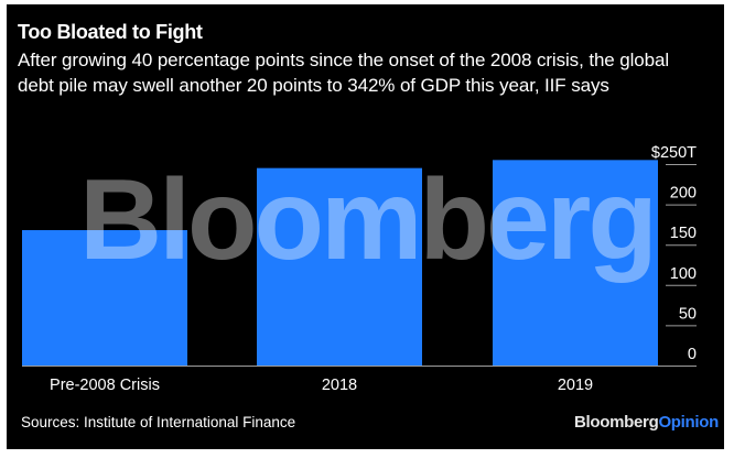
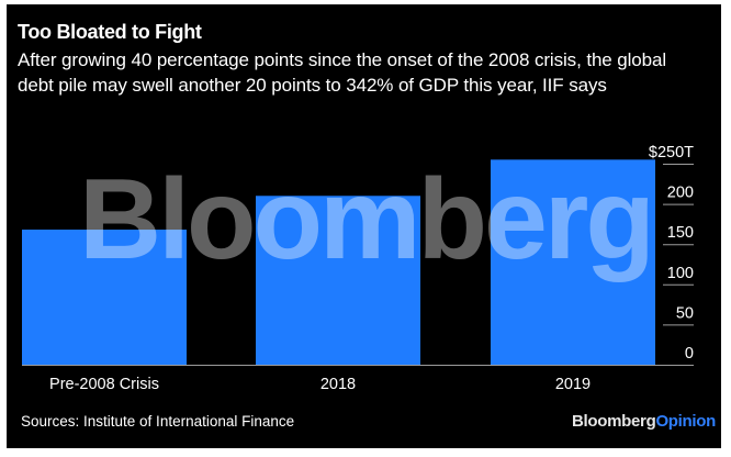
2018: 240 -> 210
